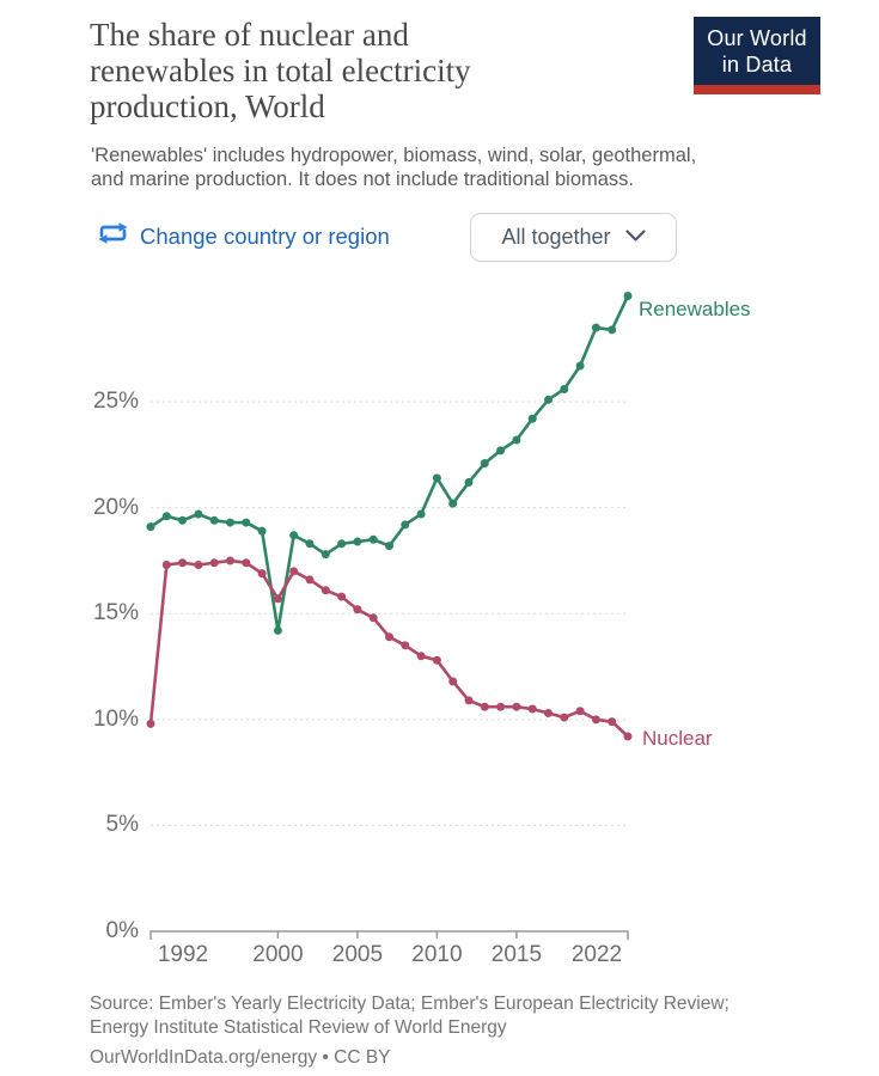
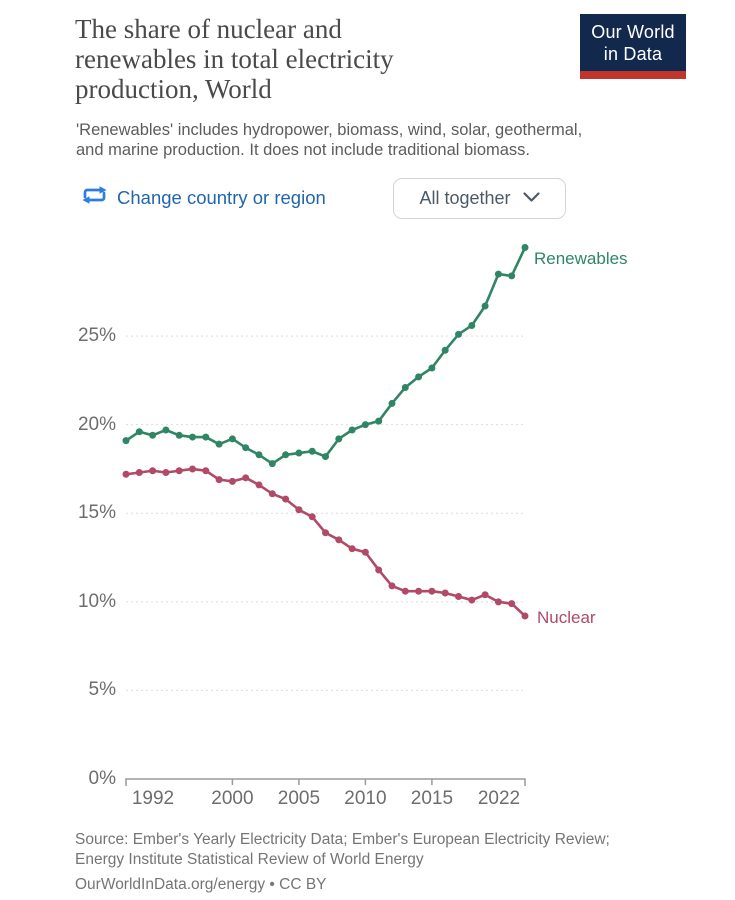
Nuclear/1992: 9.8% -> 17.2%
Renewables/2000: 14.2% -> 19.2%
Nuclear/2000: 15.7% -> 16.8%
Renewables/2010: 21.4% -> 20.0%
